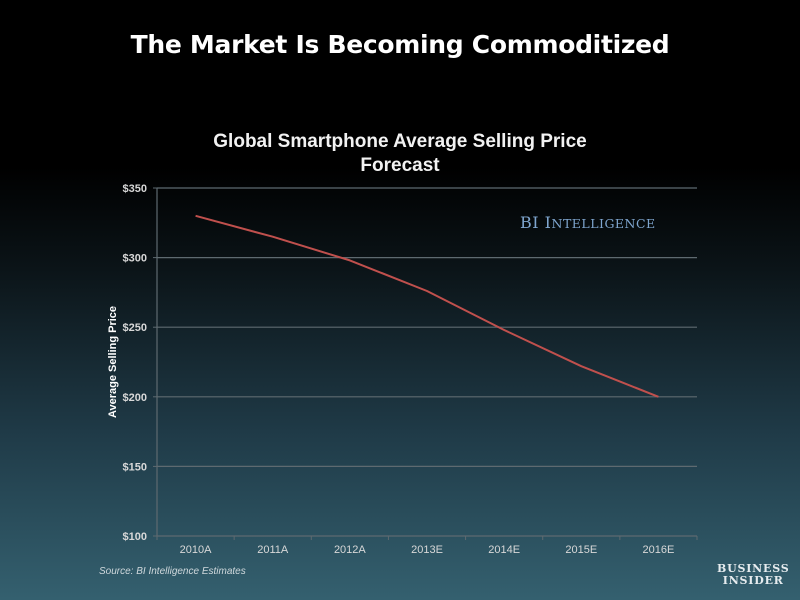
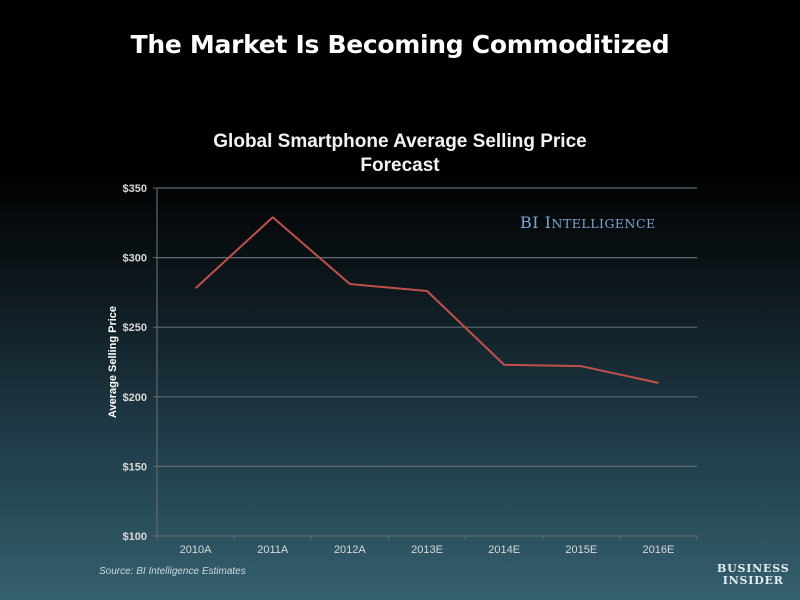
2010A: $330 -> $278
2011A: $315 -> $329
2012A: $298 -> $281
2014E: $248 -> $223
2016E: $200 -> $210
